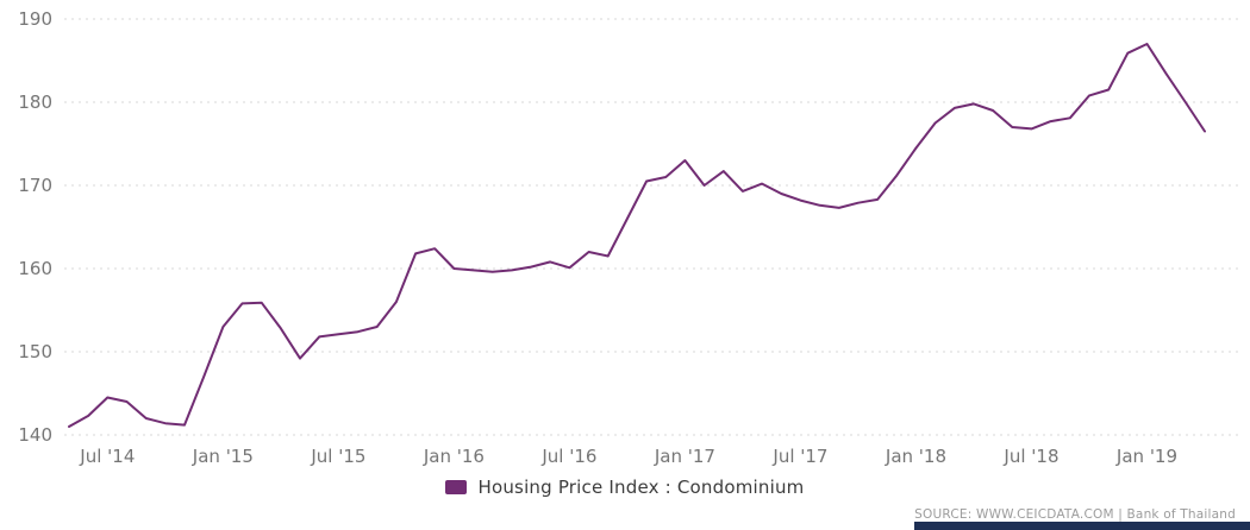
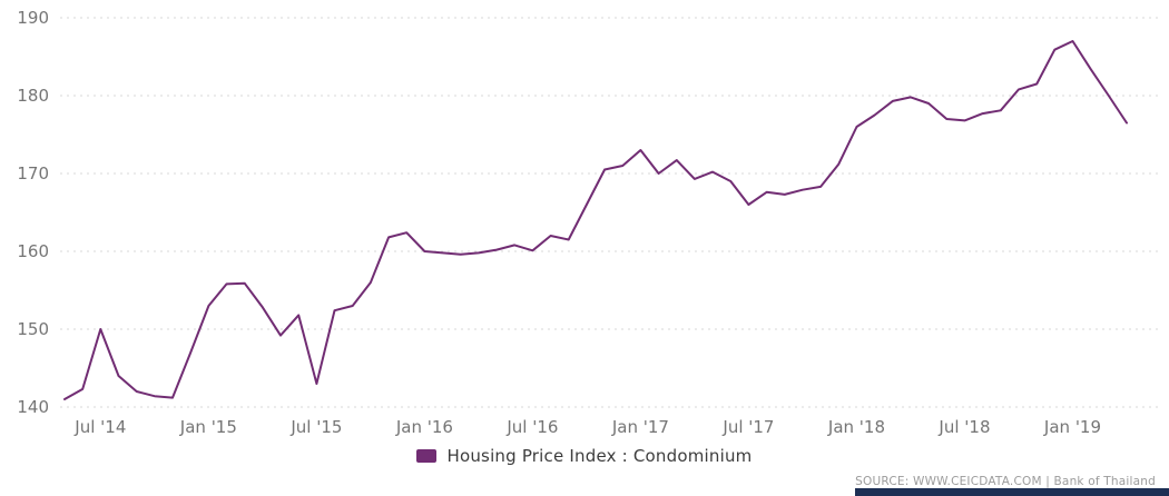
Jul '14: 144 -> 150
Jul '15: 152 -> 143
Jul '17: 168 -> 166
Jan '18: 174 -> 176
